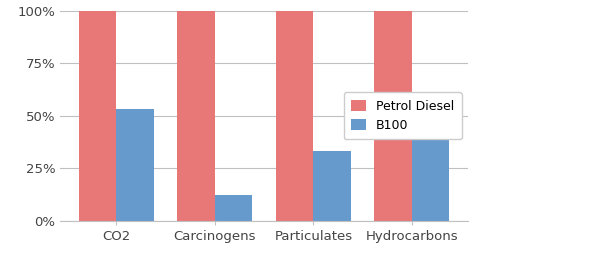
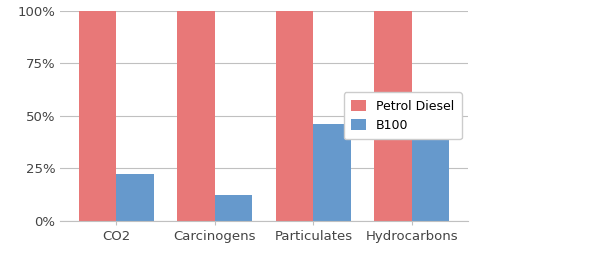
B100/CO2: 53% -> 22%
B100/Particulates: 33% -> 46%
